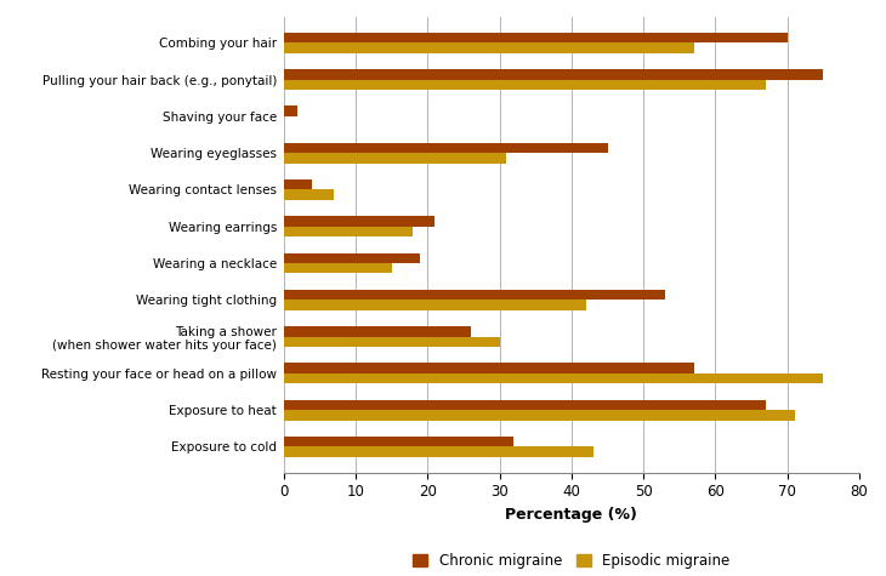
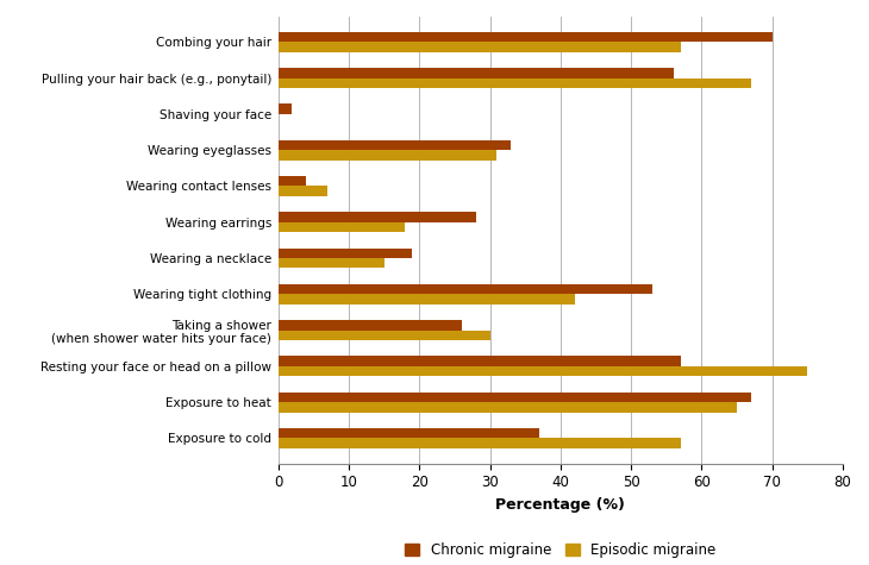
Chronic migraine/Pulling your hair back (e.g., ponytail): 75 -> 56
Chronic migraine/Wearing eyeglasses: 45 -> 33
Chronic migraine/Wearing earrings: 21 -> 28
Episodic migraine/Exposure to heat: 71 -> 65
Chronic migraine/Exposure to cold: 32 -> 37
Episodic migraine/Exposure to cold: 43 -> 57
